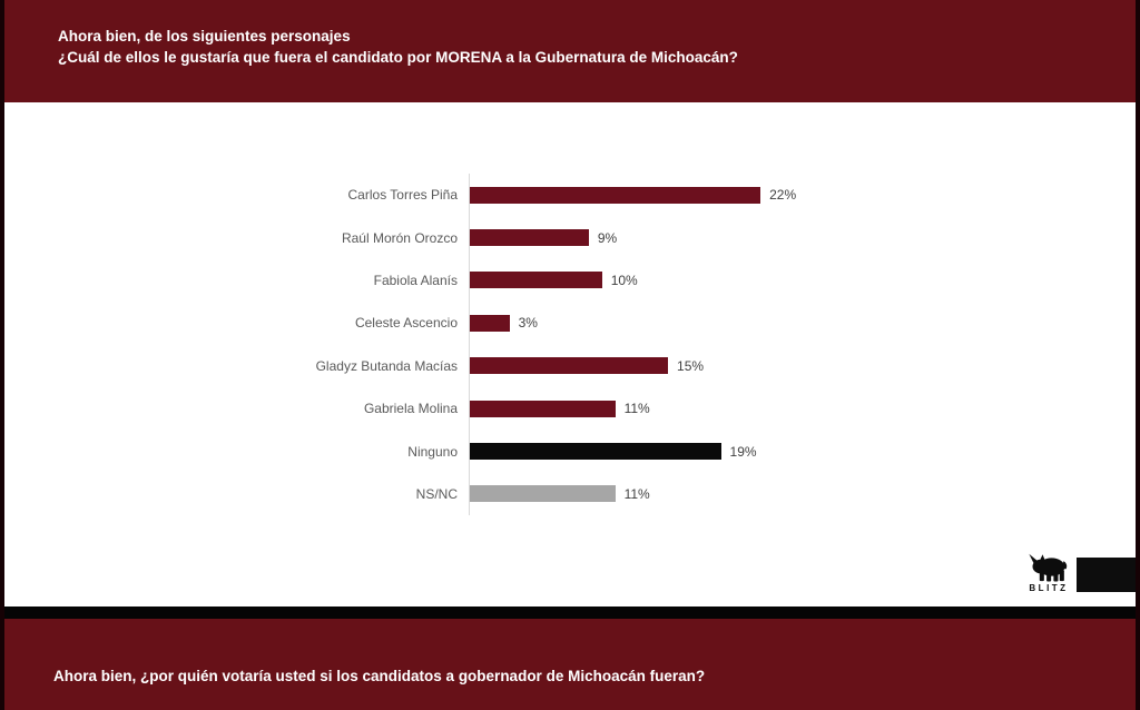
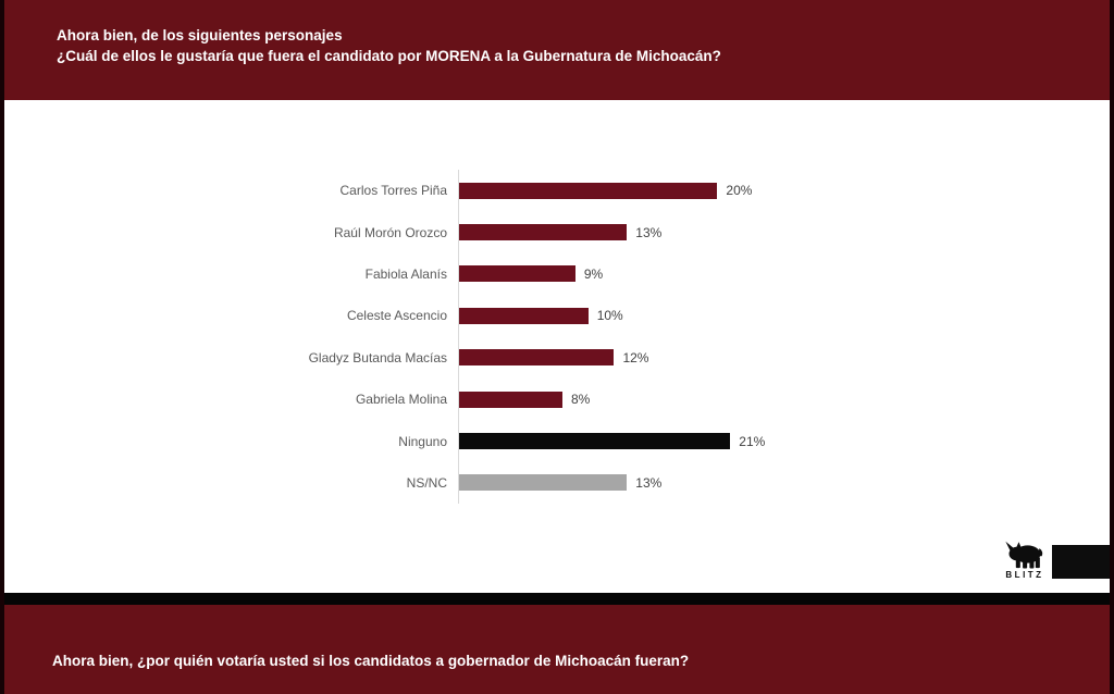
Carlos Torres Piña: 22% -> 20%
Raúl Morón Orozco: 9% -> 13%
Fabiola Alanís: 10% -> 9%
Celeste Ascencio: 3% -> 10%
Gladyz Butanda Macías: 15% -> 12%
Gabriela Molina: 11% -> 8%
Ninguno: 19% -> 21%
NS/NC: 11% -> 13%
